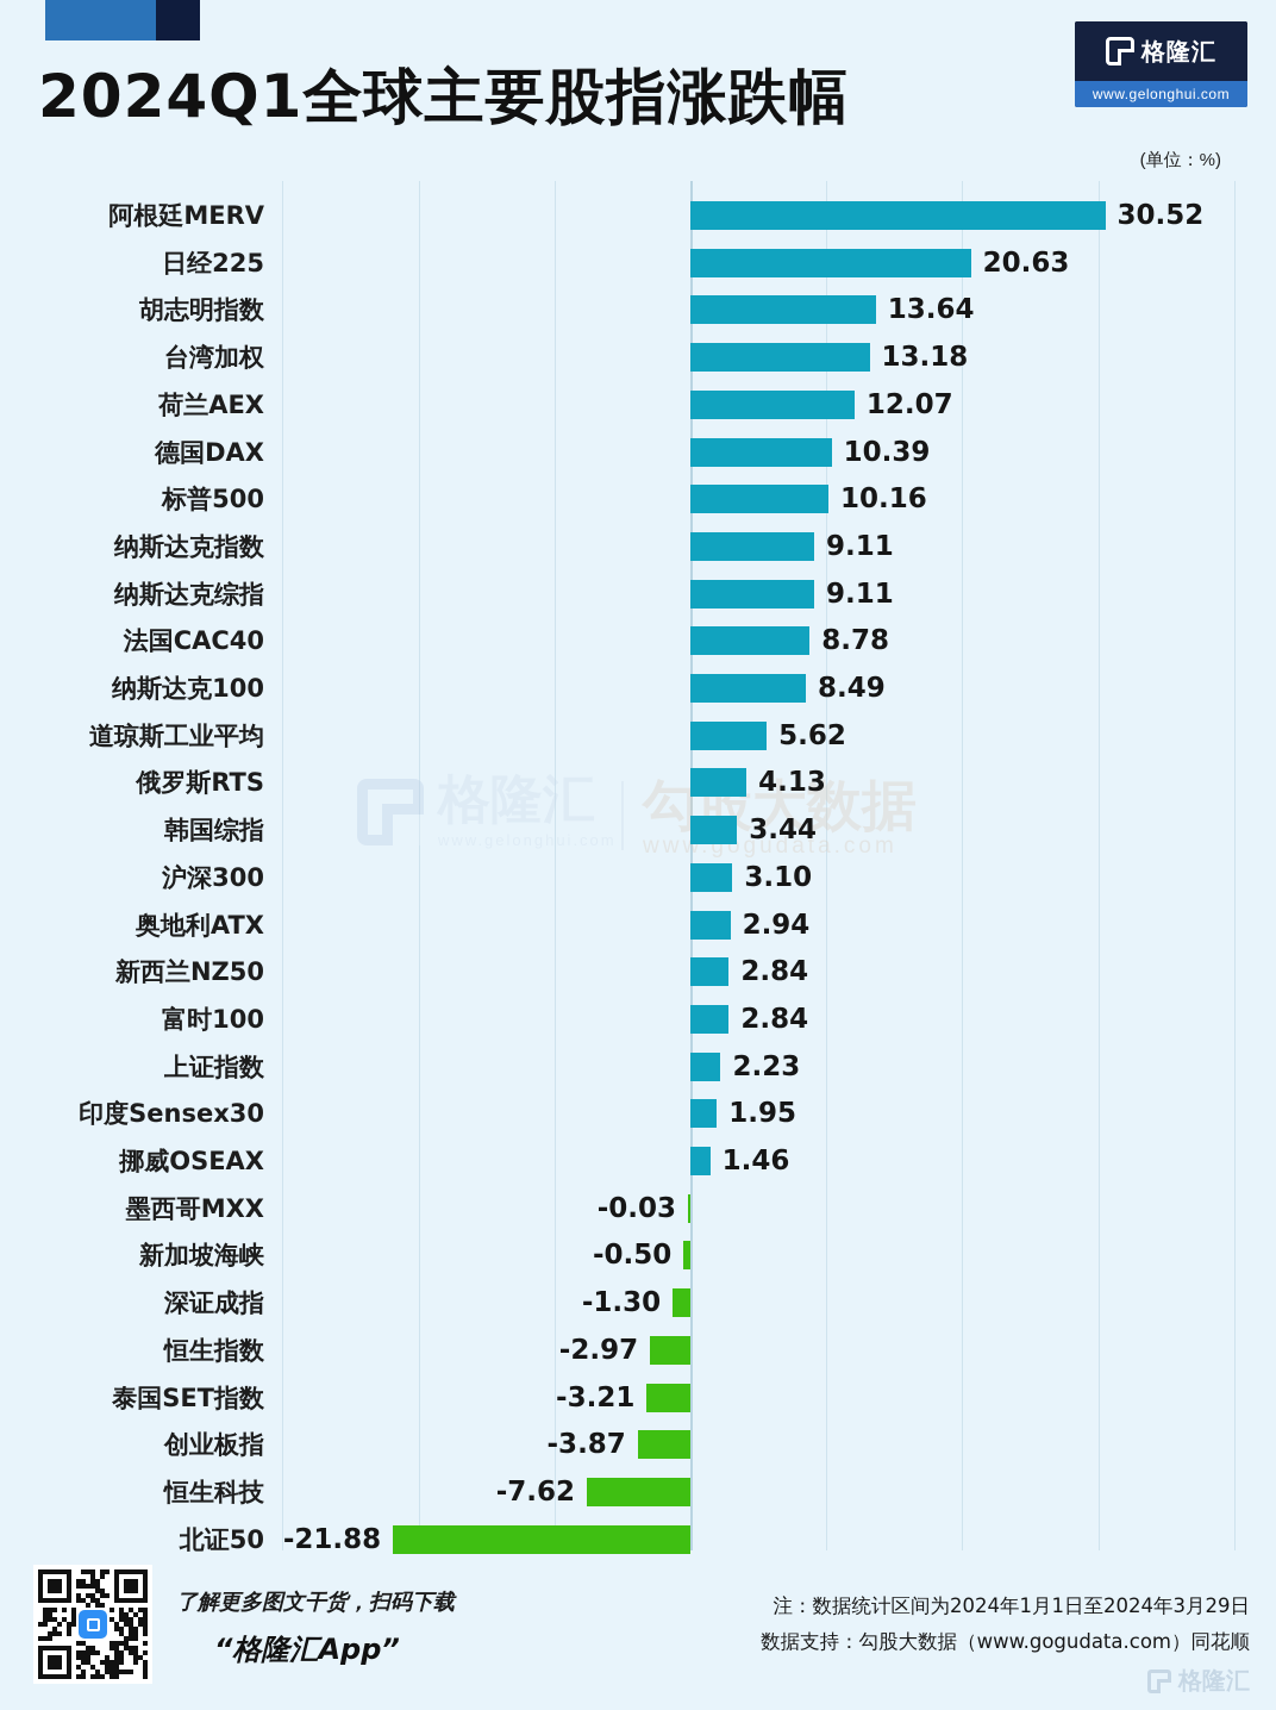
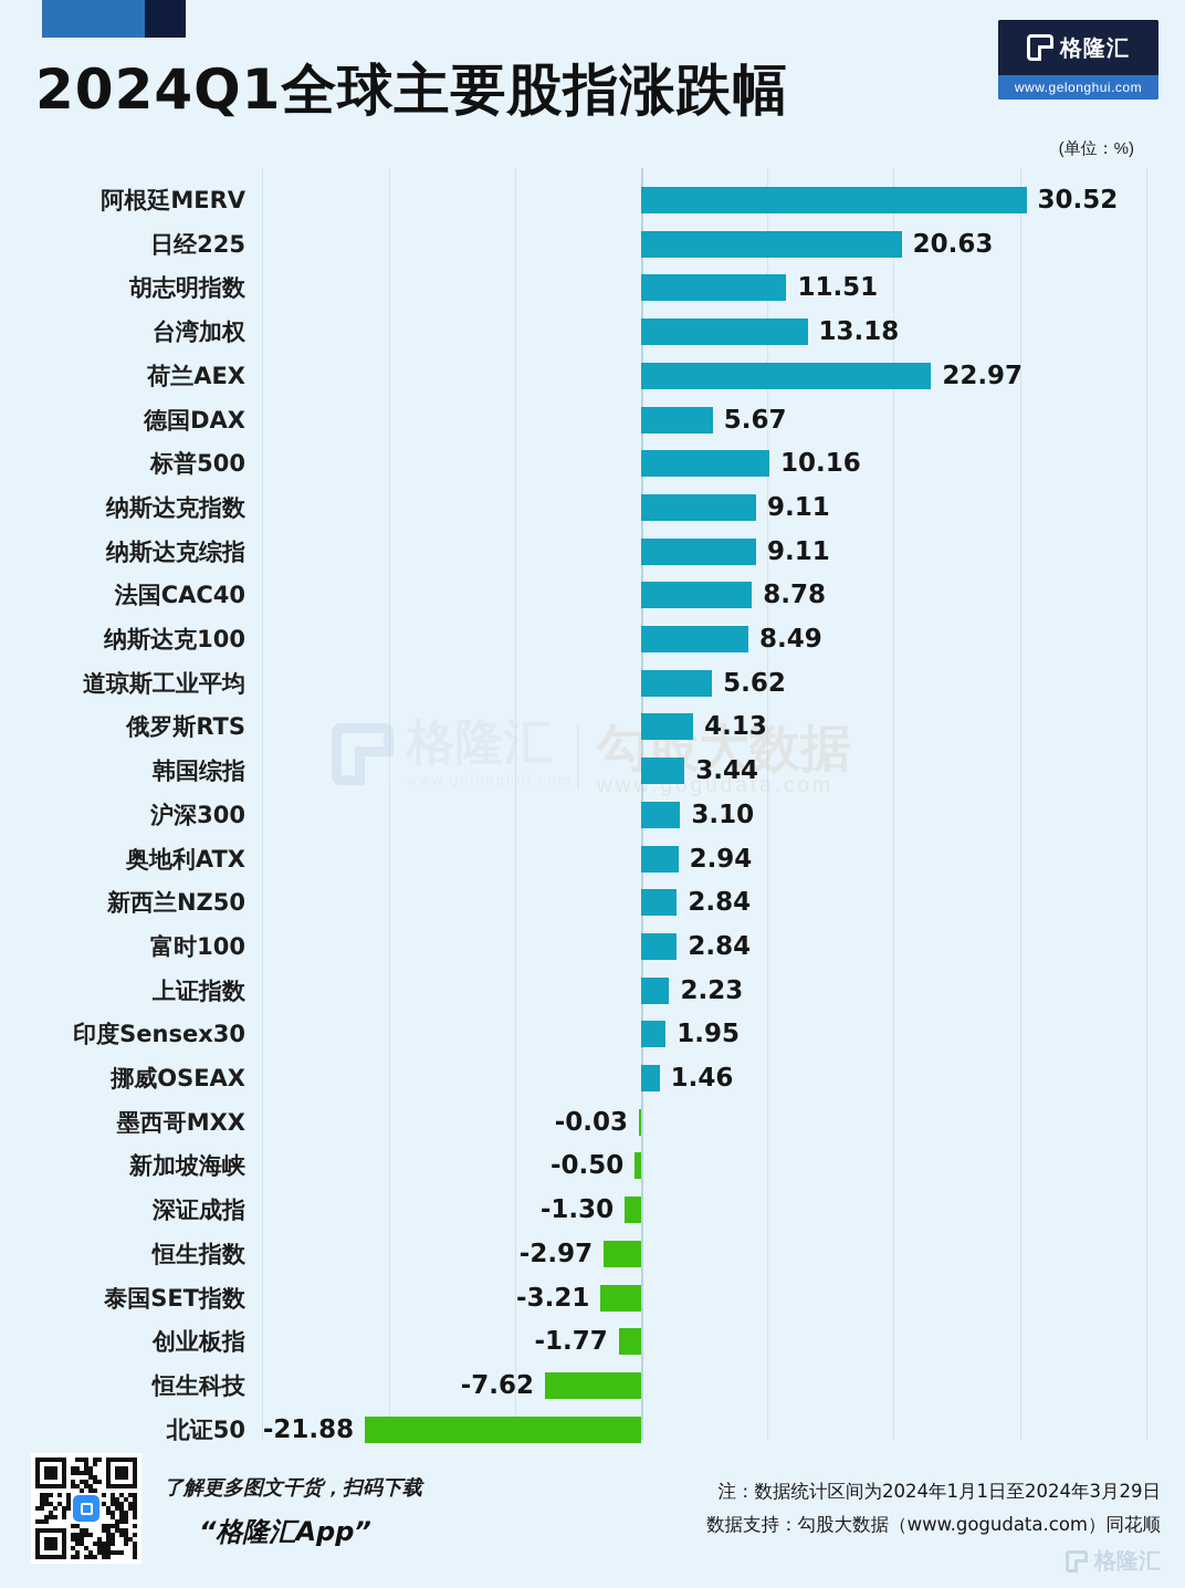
胡志明指数: 13.64 -> 11.51
荷兰AEX: 12.07 -> 22.97
德国DAX: 10.39 -> 5.67
创业板指: -3.87 -> -1.77
